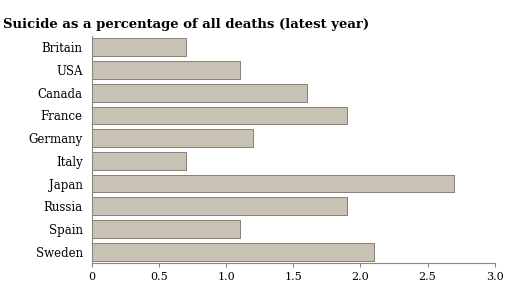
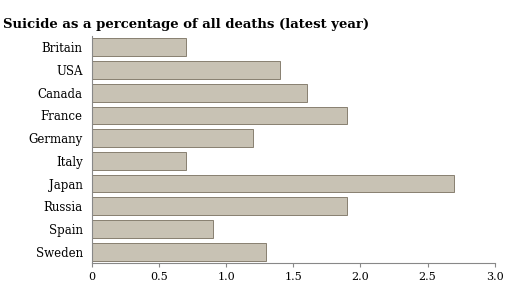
USA: 1.1 -> 1.4
Spain: 1.1 -> 0.9
Sweden: 2.1 -> 1.3
